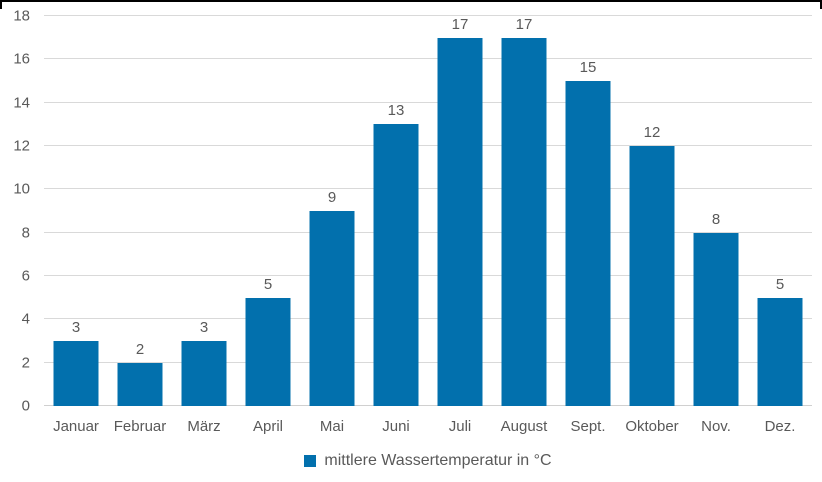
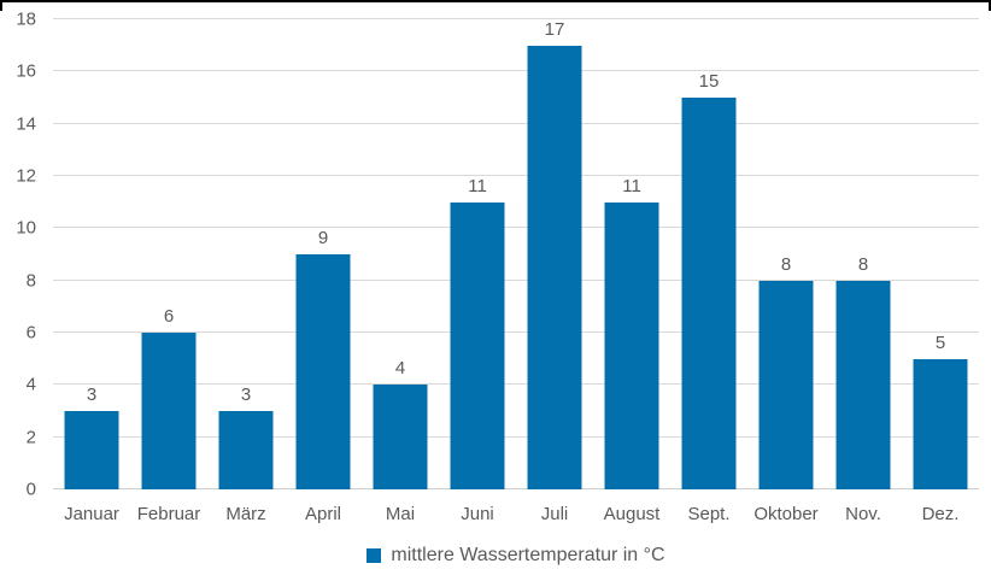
Februar: 2 -> 6
April: 5 -> 9
Mai: 9 -> 4
Juni: 13 -> 11
August: 17 -> 11
Oktober: 12 -> 8
